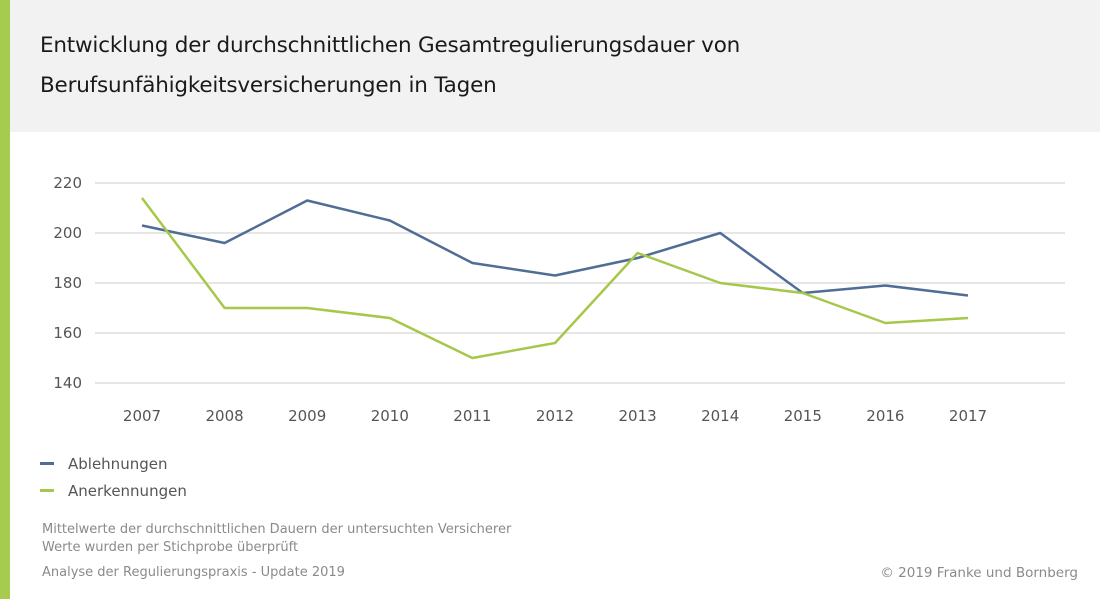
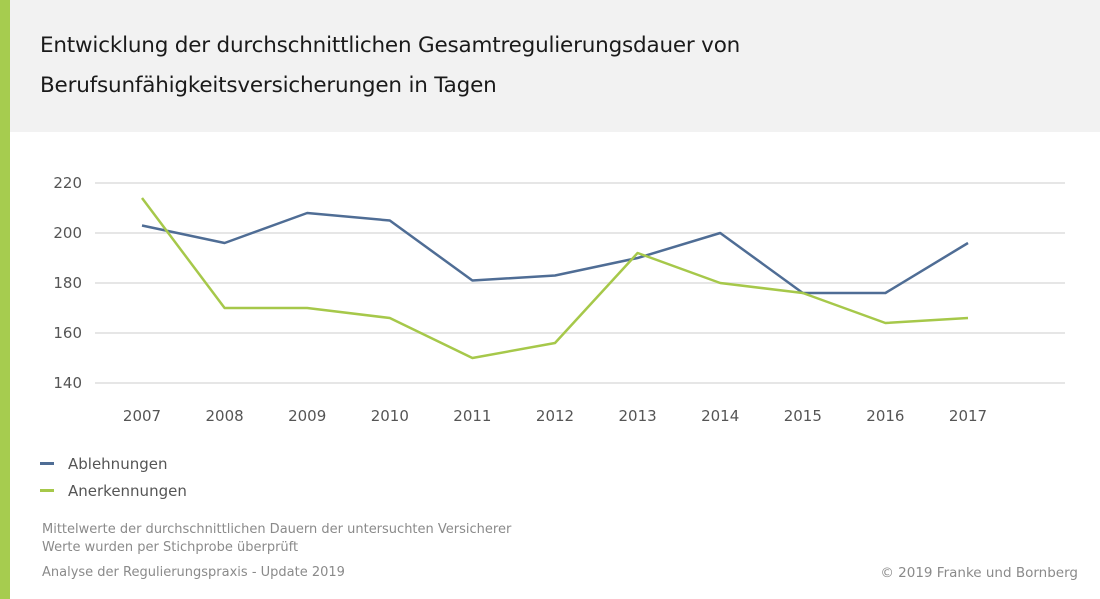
Ablehnungen/2009: 213 -> 208
Ablehnungen/2011: 188 -> 181
Ablehnungen/2016: 179 -> 176
Ablehnungen/2017: 175 -> 196
